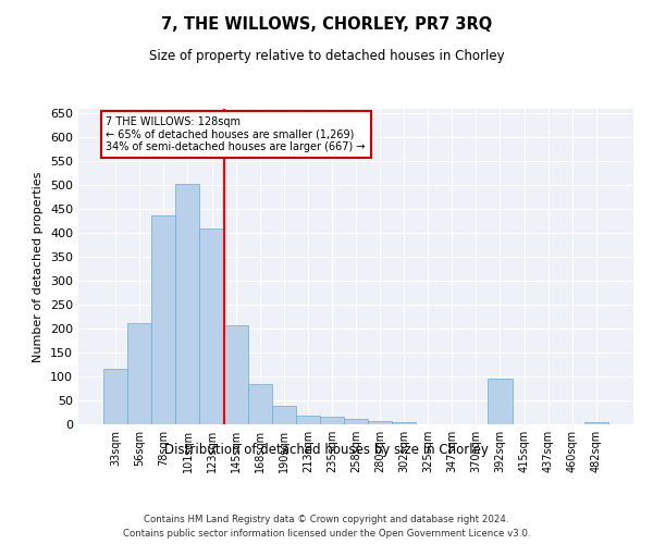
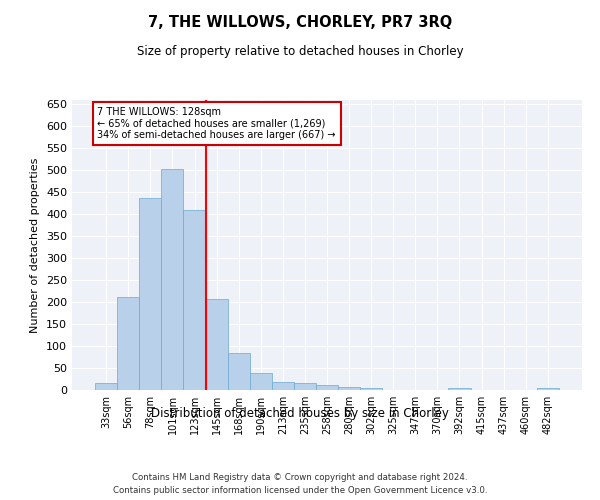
33sqm: 115 -> 15
392sqm: 95 -> 5
